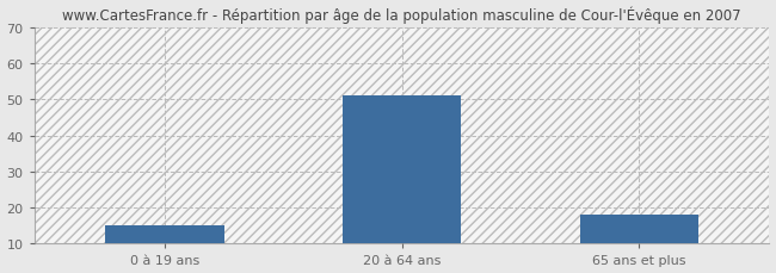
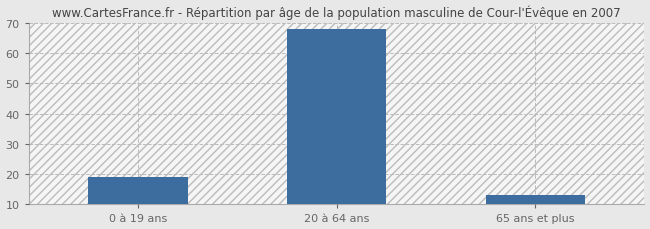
0 à 19 ans: 15 -> 19
20 à 64 ans: 51 -> 68
65 ans et plus: 18 -> 13
